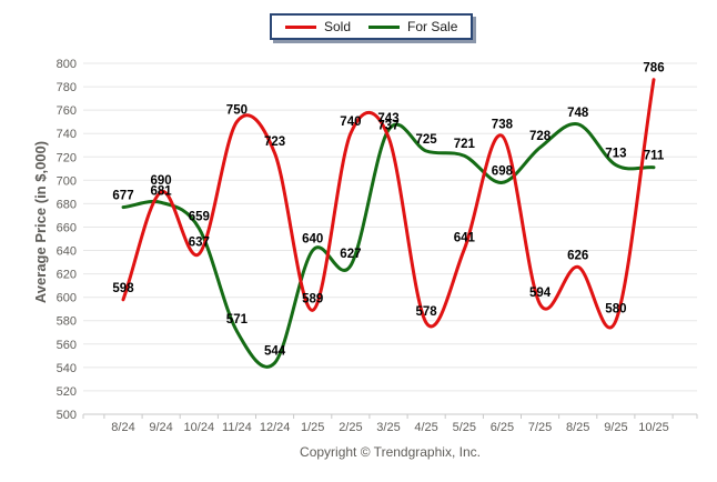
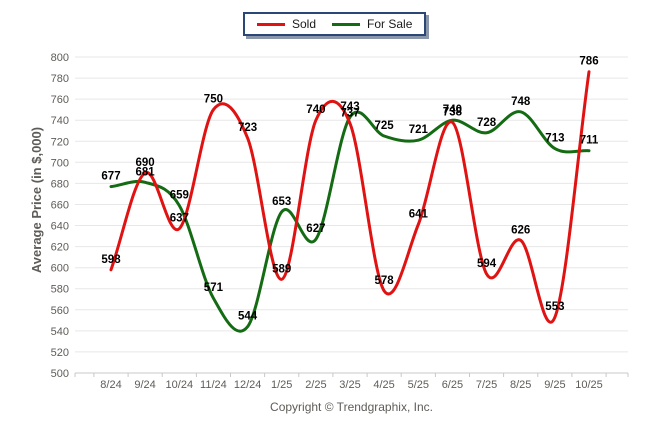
For Sale/1/25: 640 -> 653
For Sale/6/25: 698 -> 740
Sold/9/25: 580 -> 553
